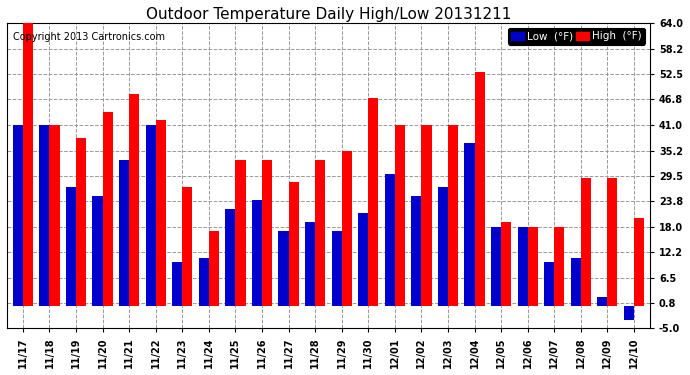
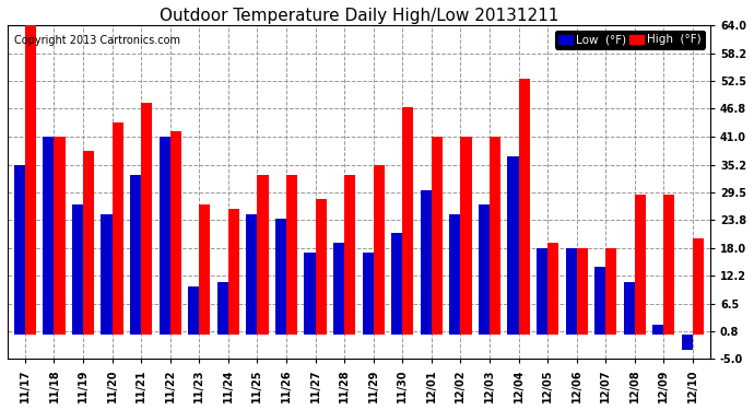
Low (°F)/11/17: 41 -> 35
High (°F)/11/24: 17 -> 26
Low (°F)/11/25: 22 -> 25
Low (°F)/12/07: 10 -> 14
